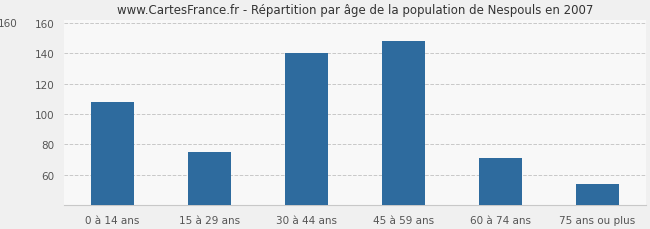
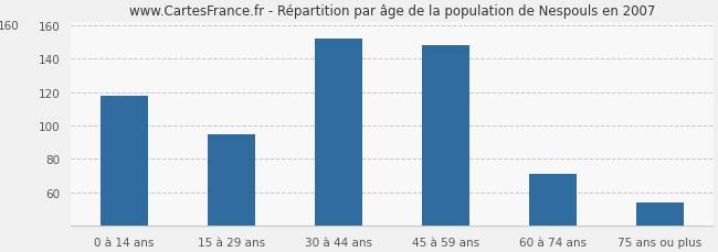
0 à 14 ans: 108 -> 118
15 à 29 ans: 75 -> 95
30 à 44 ans: 140 -> 152
